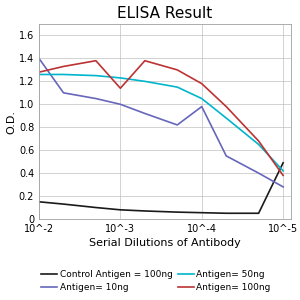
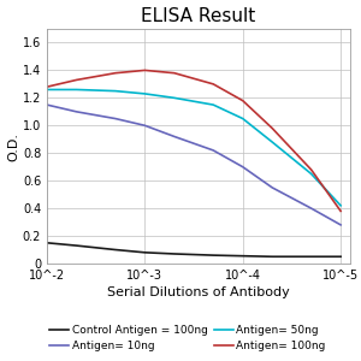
Antigen= 10ng/10^-2: 1.40 -> 1.15
Antigen= 100ng/10^-3: 1.14 -> 1.40
Antigen= 10ng/10^-4: 0.98 -> 0.70
Control Antigen = 100ng/10^-5: 0.49 -> 0.05
